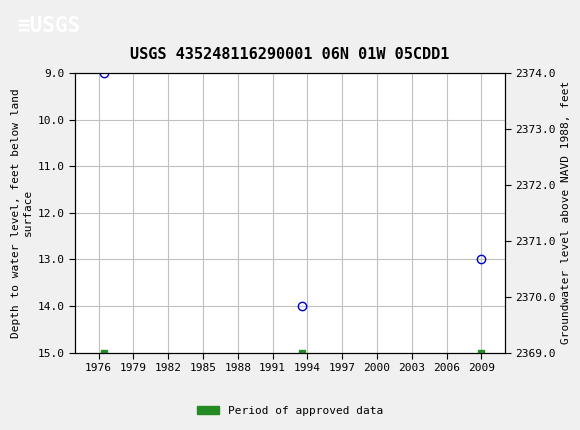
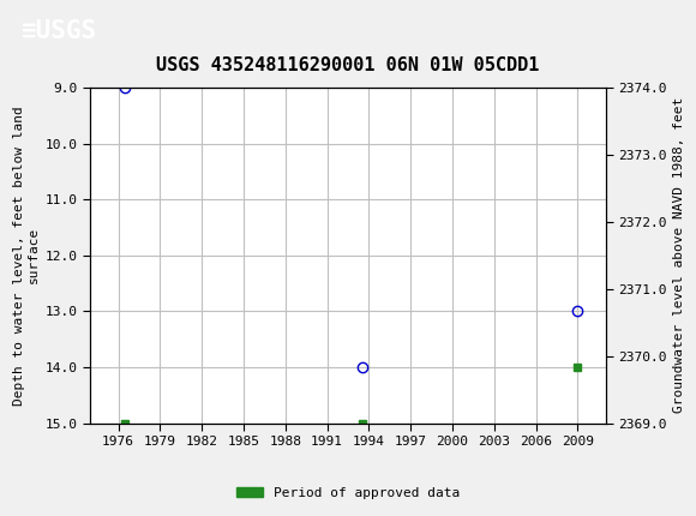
Period of approved data/2009: 15 -> 14
